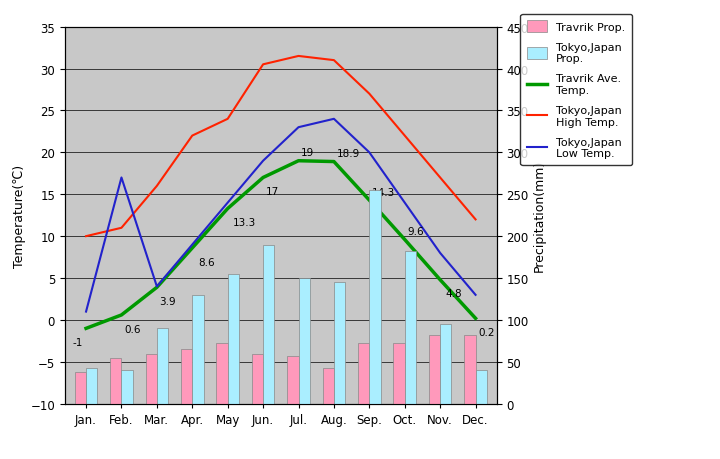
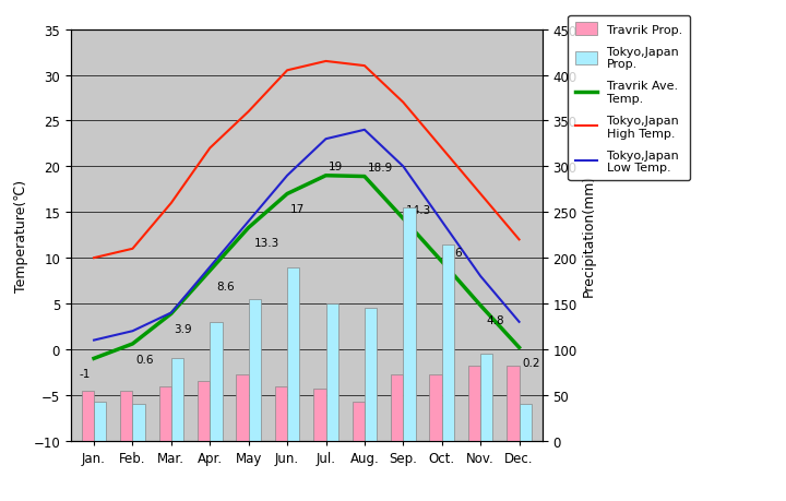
Travrik Prop./Jan.: 38 -> 55
Tokyo,Japan Low Temp./Feb.: 17 -> 2
Tokyo,Japan High Temp./May: 24.0 -> 26.0
Tokyo,Japan Prop./Oct.: 182 -> 215
